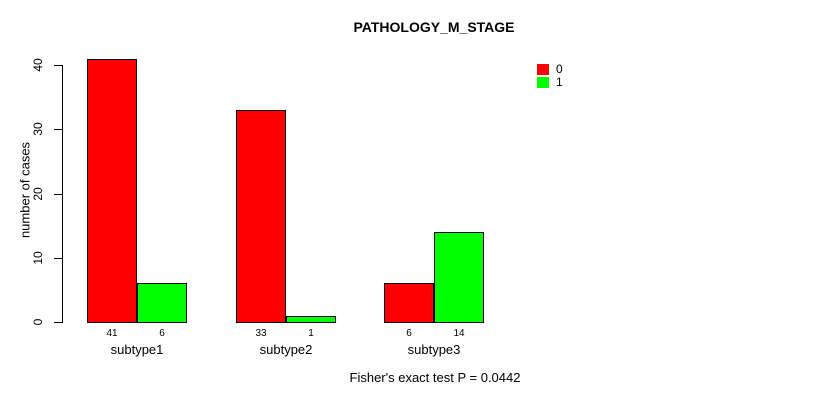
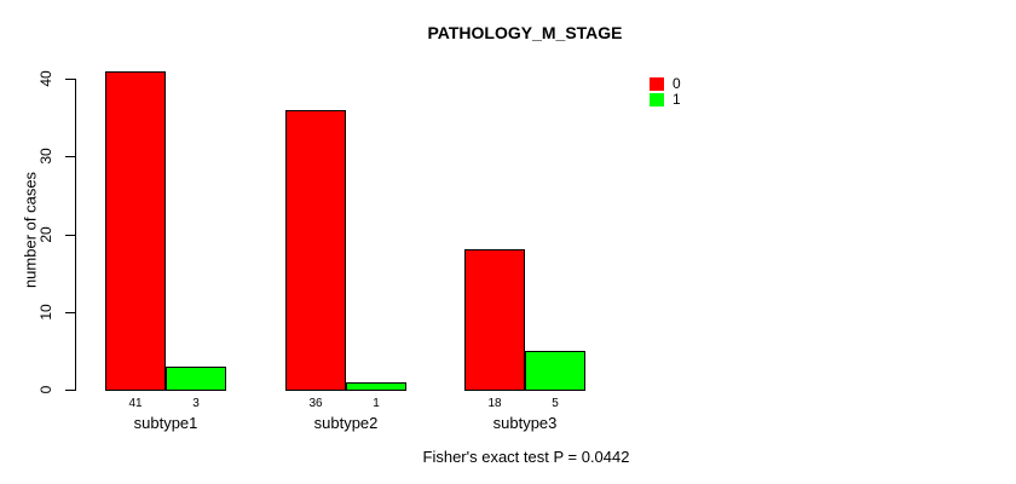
1/subtype1: 6 -> 3
0/subtype2: 33 -> 36
0/subtype3: 6 -> 18
1/subtype3: 14 -> 5
